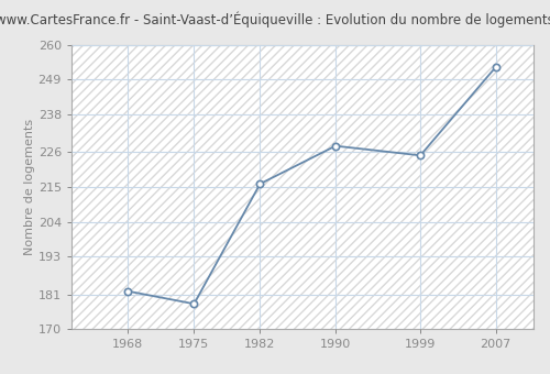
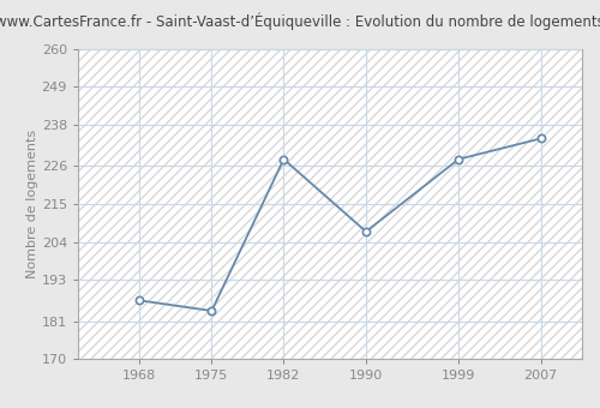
1968: 182 -> 187
1975: 178 -> 184
1982: 216 -> 228
1990: 228 -> 207
1999: 225 -> 228
2007: 253 -> 234
